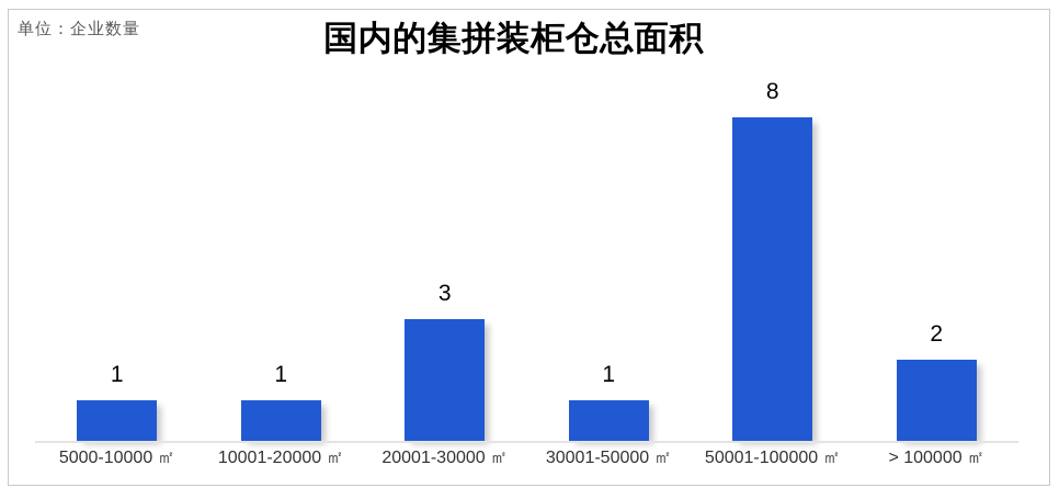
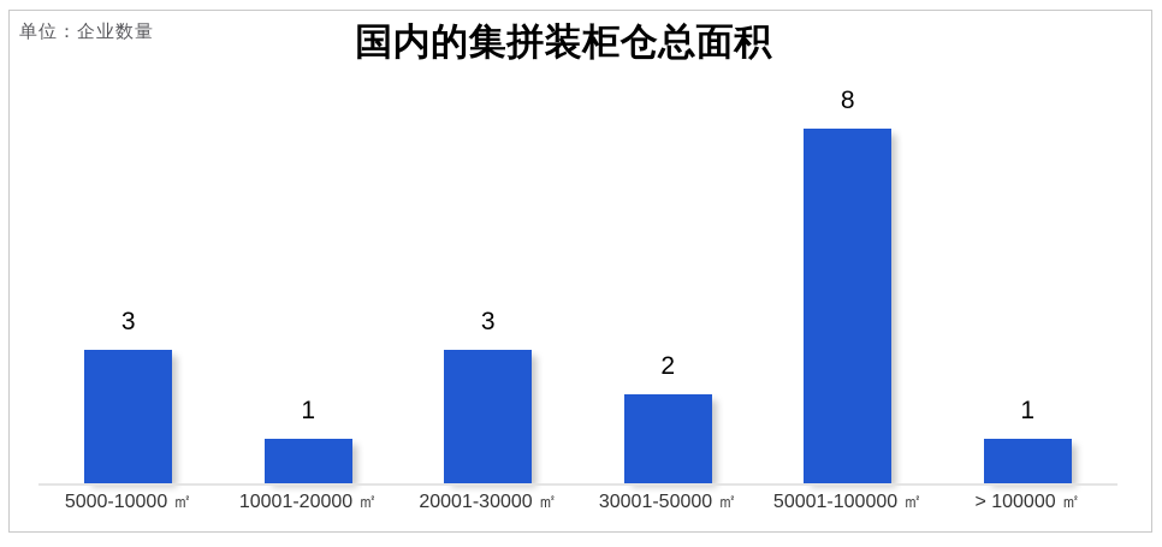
5000-10000 ㎡: 1 -> 3
30001-50000 ㎡: 1 -> 2
> 100000 ㎡: 2 -> 1
